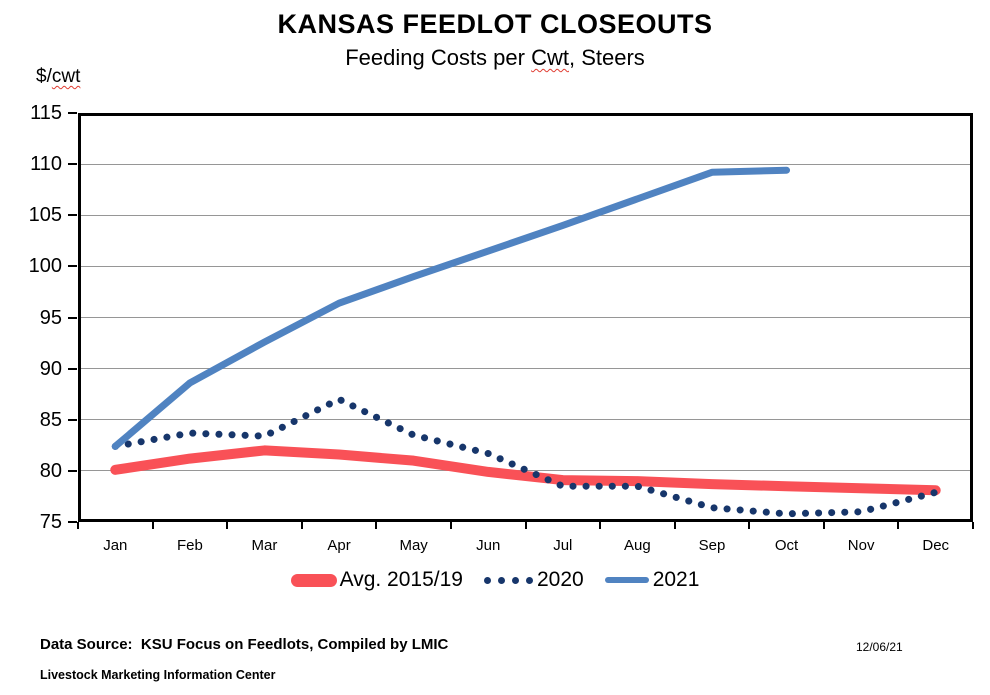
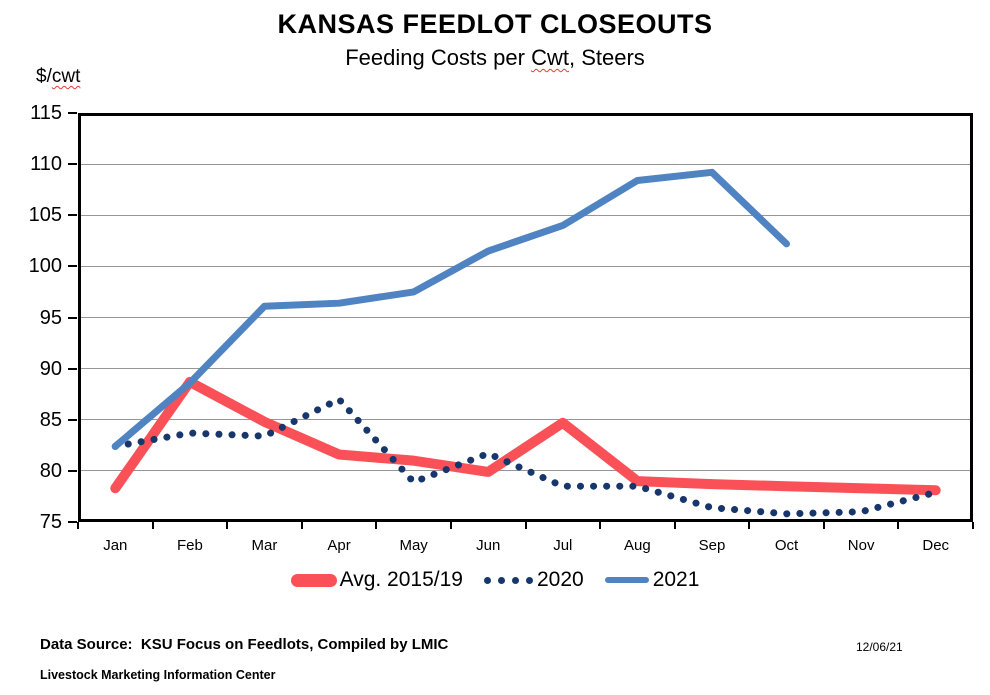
Avg. 2015/19/Jan: 80.1 -> 78.3
Avg. 2015/19/Feb: 81.2 -> 88.7
Avg. 2015/19/Mar: 82.0 -> 84.8
2021/Mar: 92.6 -> 96.1
2020/May: 83.5 -> 78.9
2021/May: 99.0 -> 97.5
Avg. 2015/19/Jul: 79.1 -> 84.7
2021/Aug: 106.6 -> 108.4
2021/Oct: 109.4 -> 102.2
